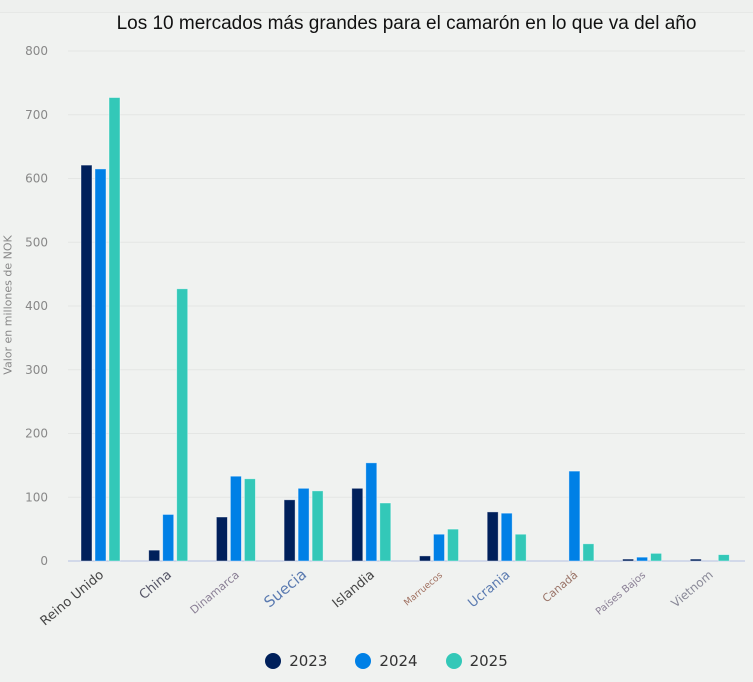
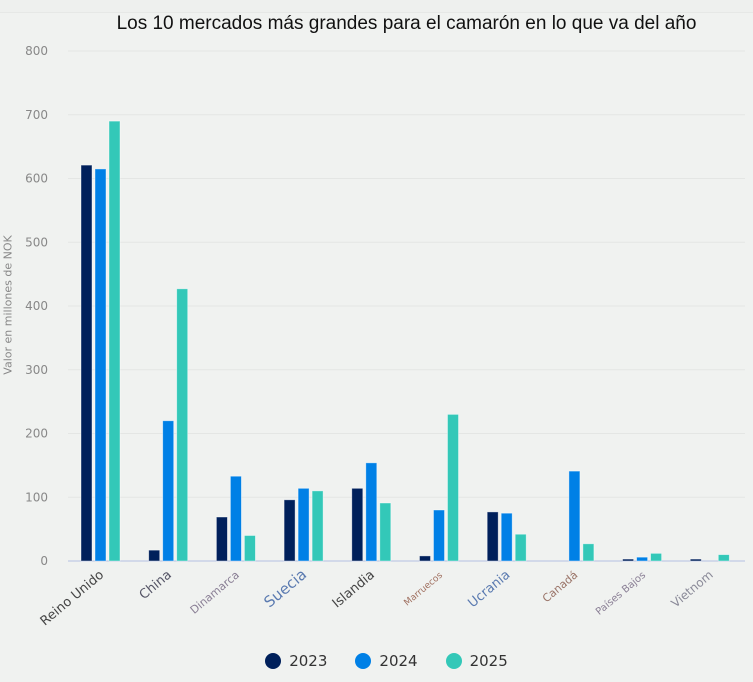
2025/Reino Unido: 730 -> 690
2024/China: 70 -> 220
2025/Dinamarca: 130 -> 40
2024/Marruecos: 40 -> 80
2025/Marruecos: 50 -> 230
